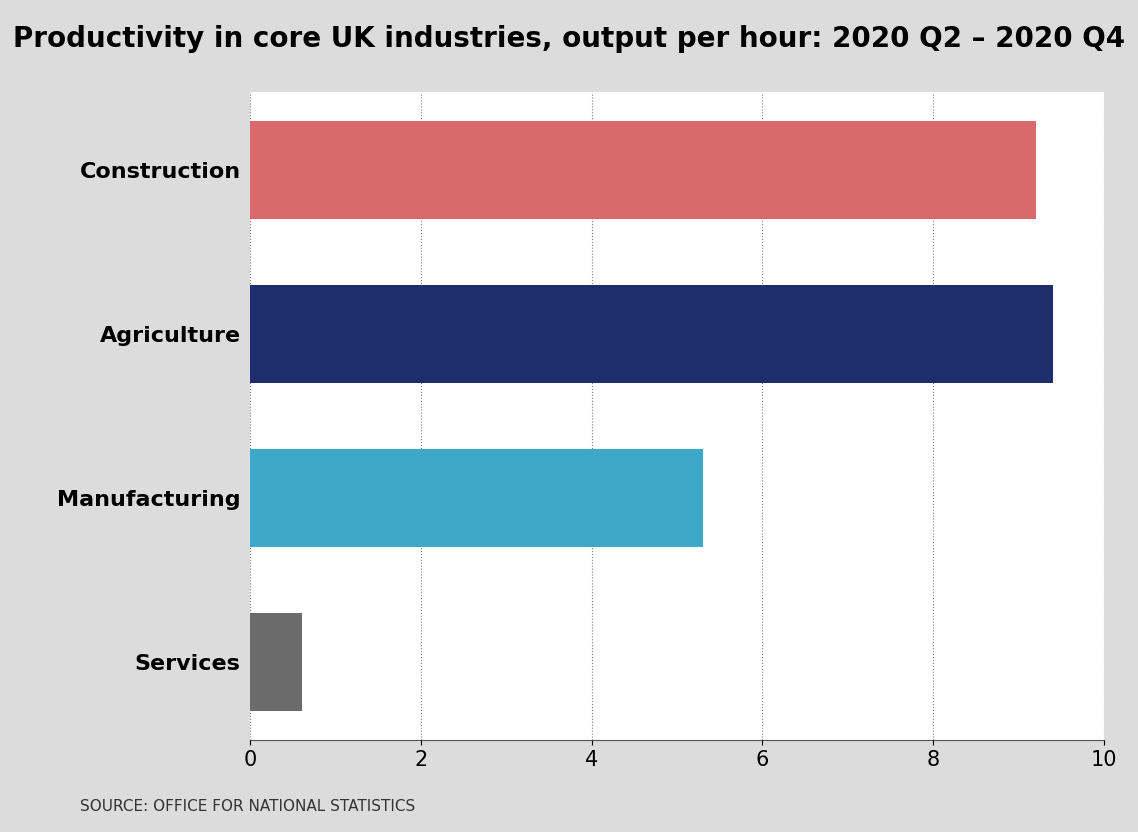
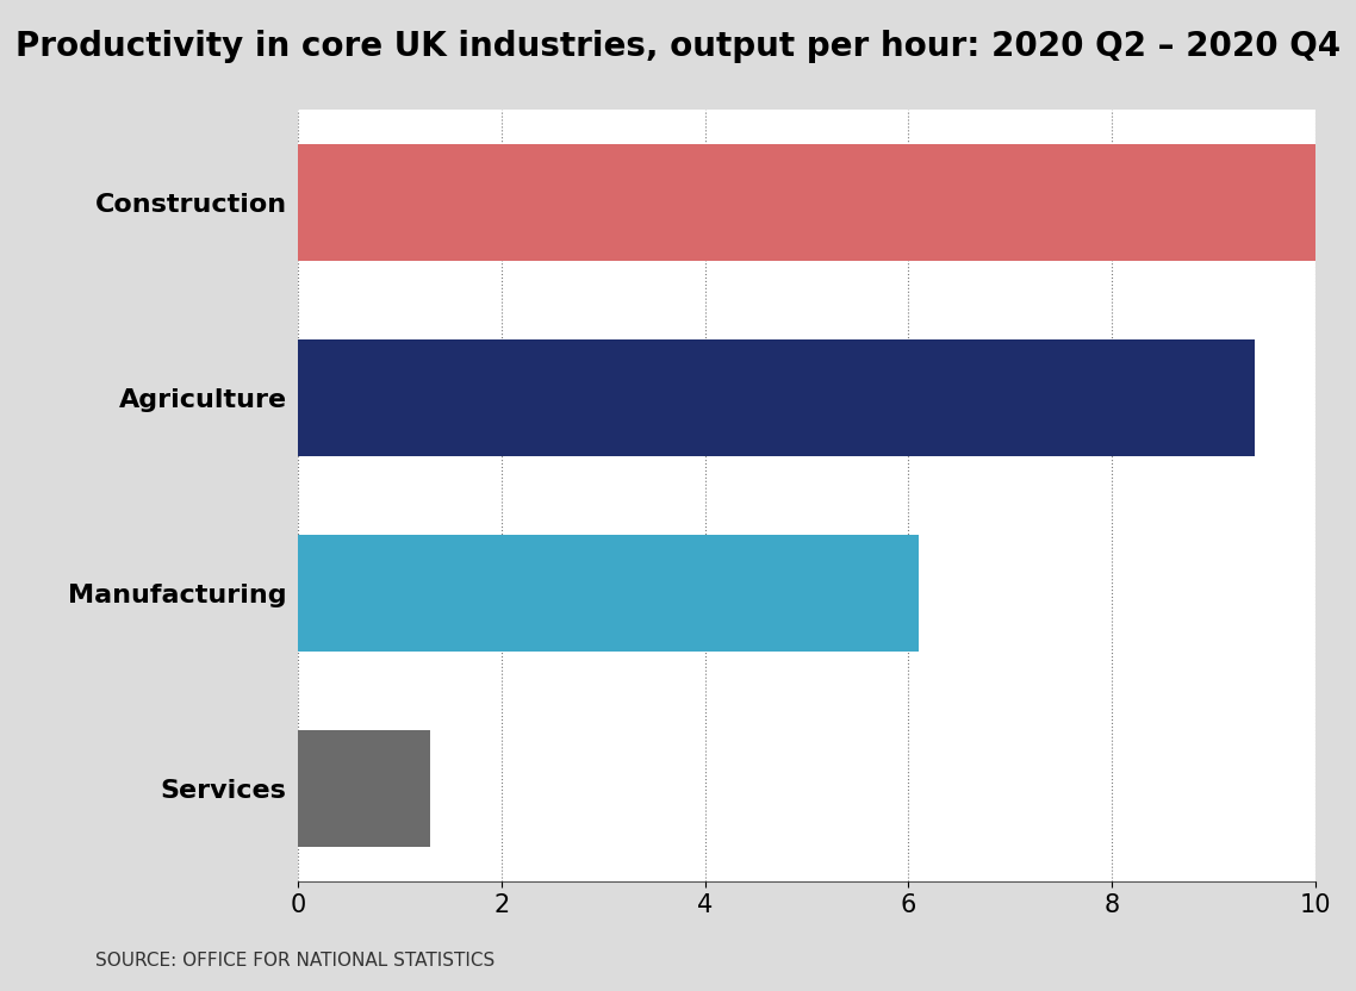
Construction: 9.2 -> 10.0
Manufacturing: 5.3 -> 6.1
Services: 0.6 -> 1.3
